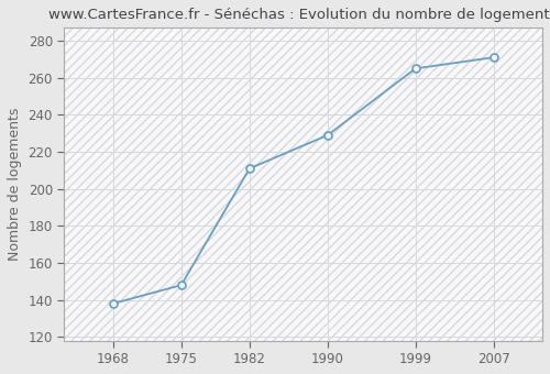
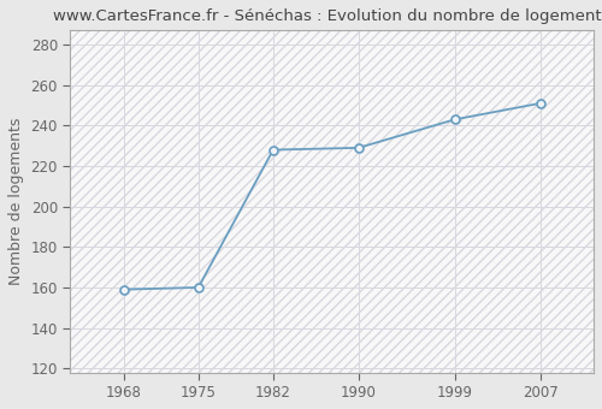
1968: 138 -> 159
1975: 148 -> 160
1982: 211 -> 228
1999: 265 -> 243
2007: 271 -> 251
